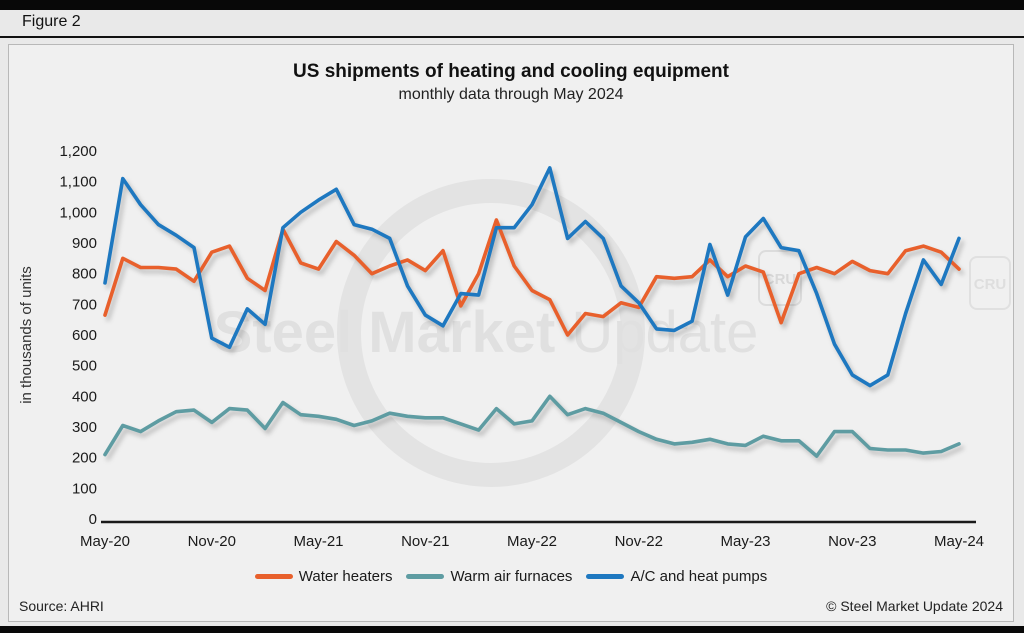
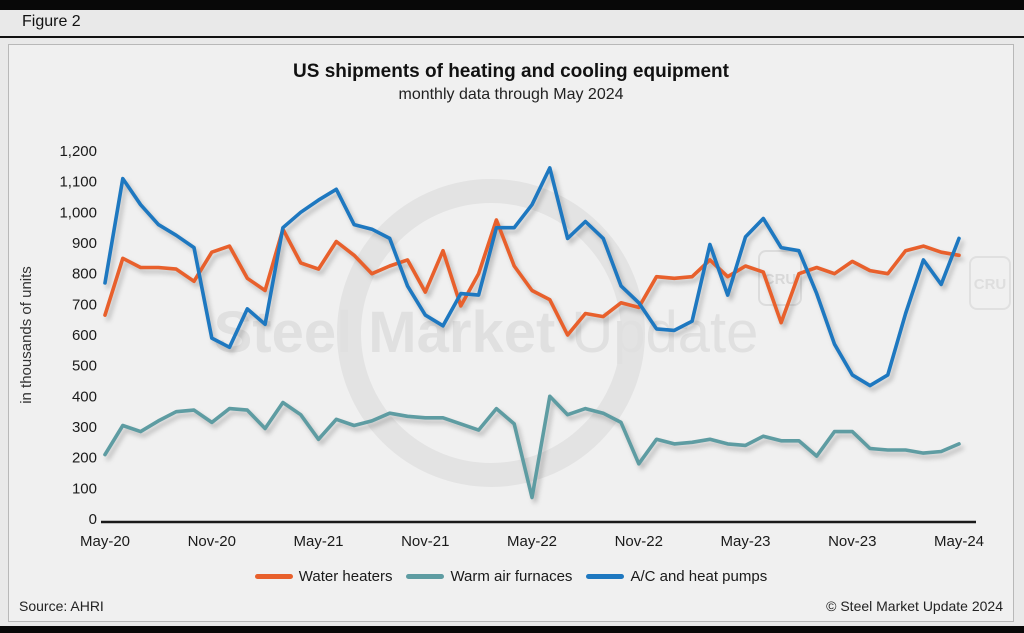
Warm air furnaces/May-21: 340 -> 260
Water heaters/Nov-21: 810 -> 740
Warm air furnaces/May-22: 320 -> 70
Warm air furnaces/Nov-22: 280 -> 180
Water heaters/May-24: 820 -> 860
